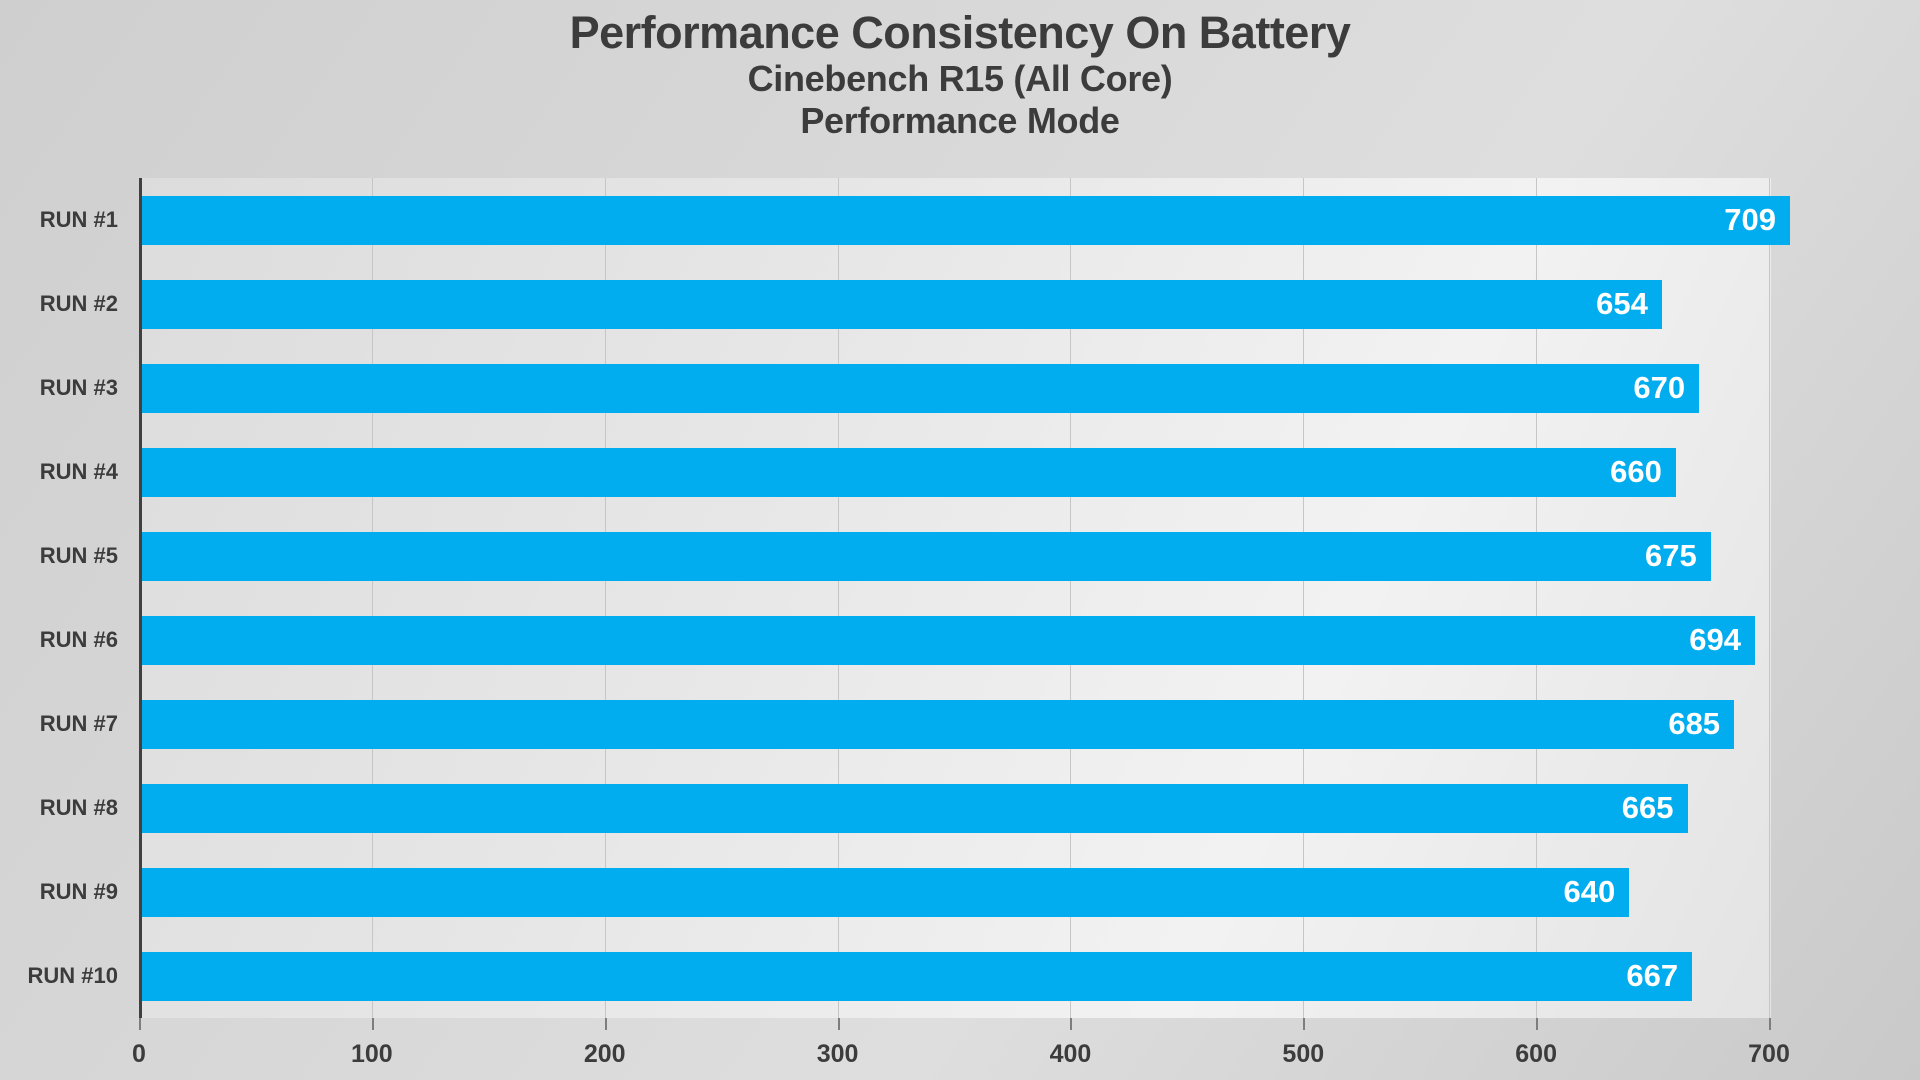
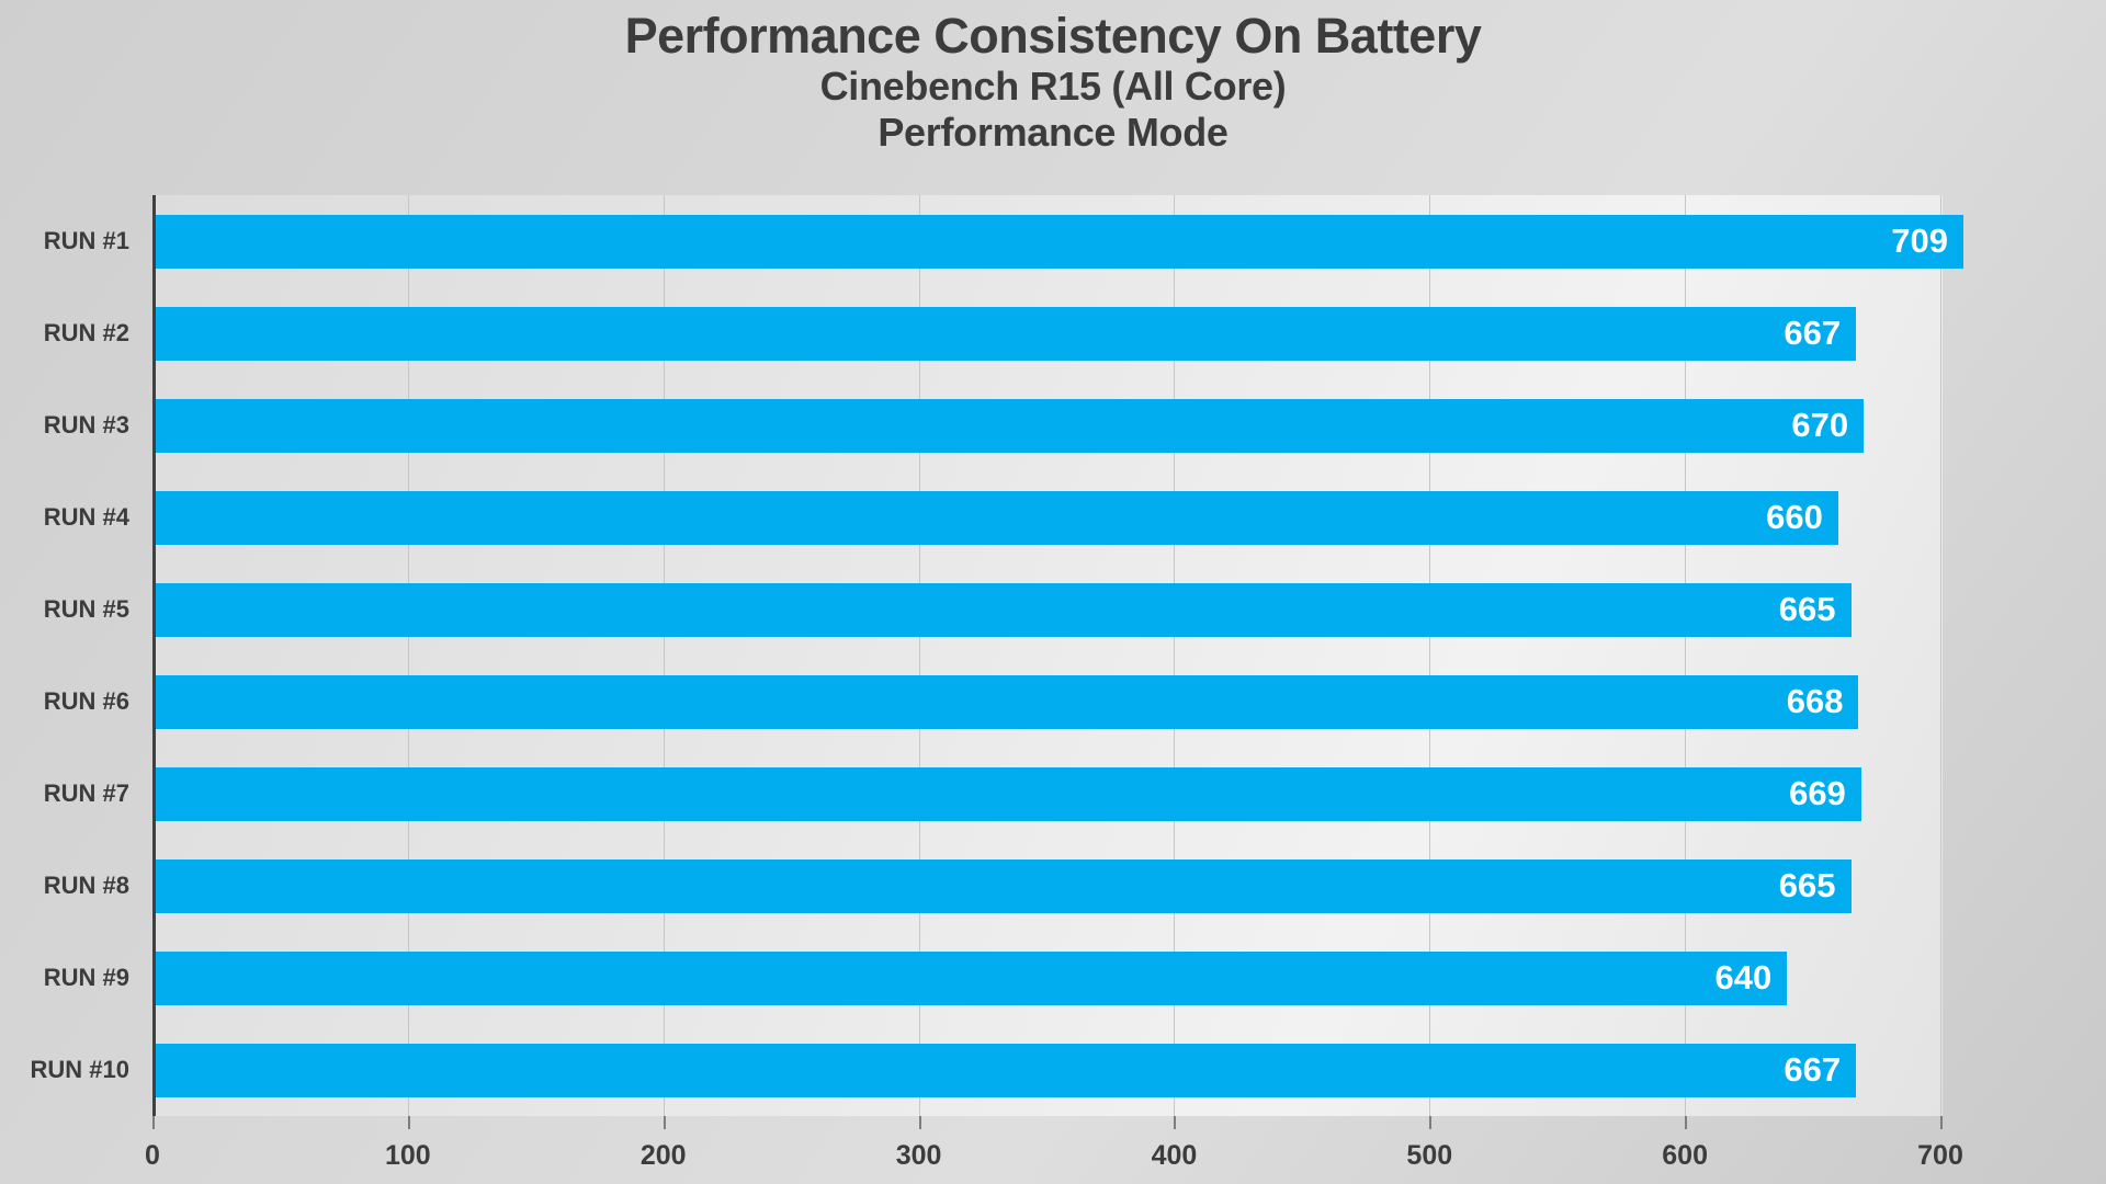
RUN #2: 654 -> 667
RUN #5: 675 -> 665
RUN #6: 694 -> 668
RUN #7: 685 -> 669
